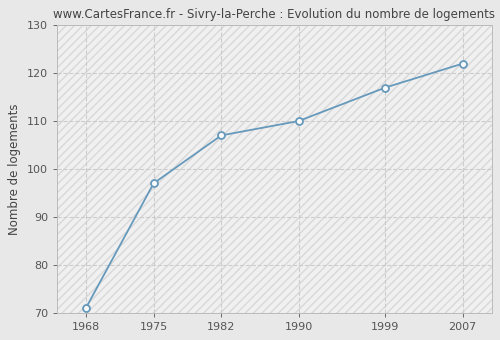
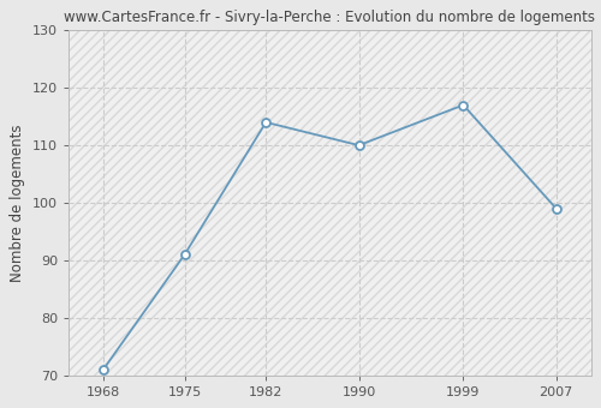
1975: 97 -> 91
1982: 107 -> 114
2007: 122 -> 99
